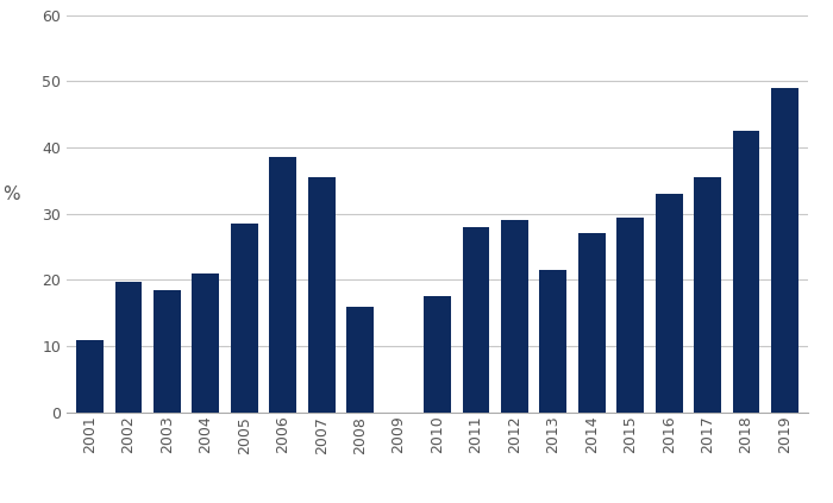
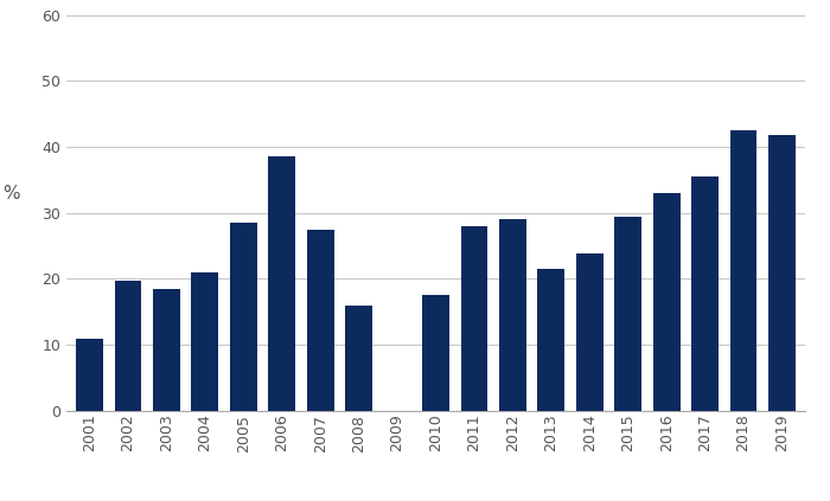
2007: 35.5 -> 27.4
2014: 27.0 -> 23.8
2019: 49.0 -> 41.8
